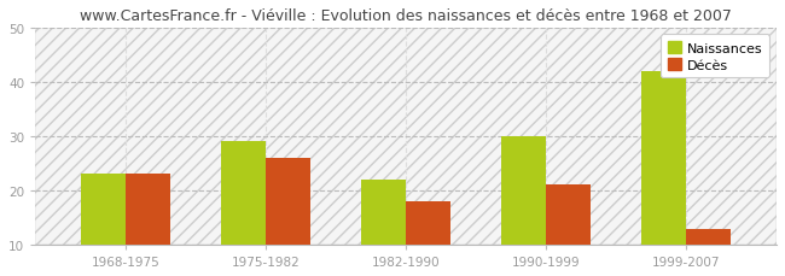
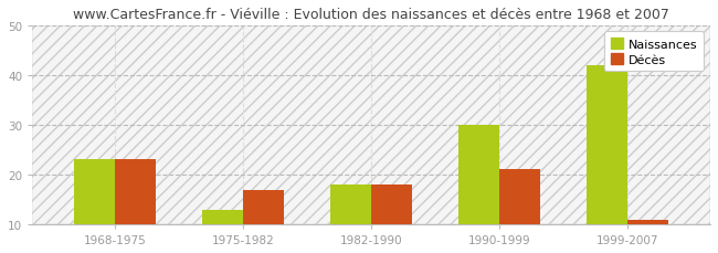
Naissances/1975-1982: 29 -> 13
Décès/1975-1982: 26 -> 17
Naissances/1982-1990: 22 -> 18
Décès/1999-2007: 13 -> 11
